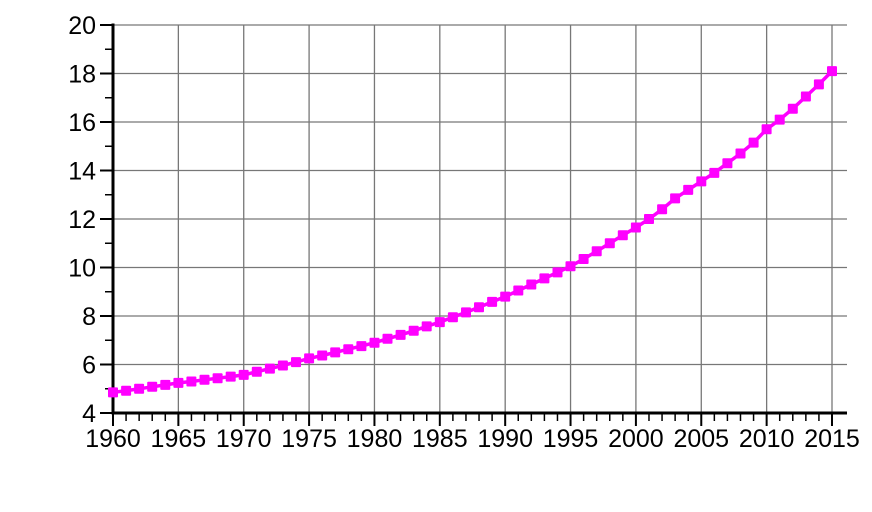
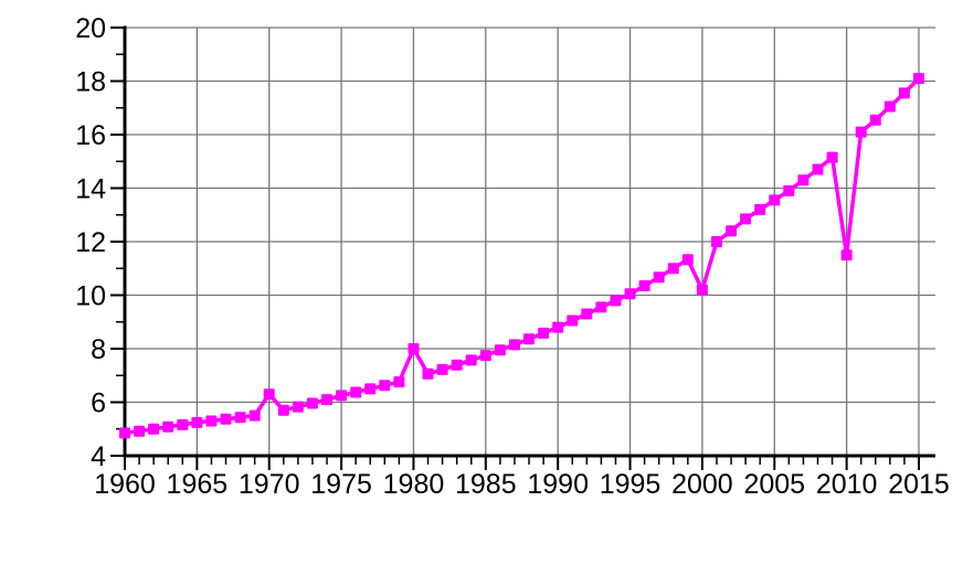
1970: 5.6 -> 6.3
1980: 6.9 -> 8.0
2000: 11.7 -> 10.2
2010: 15.7 -> 11.5
